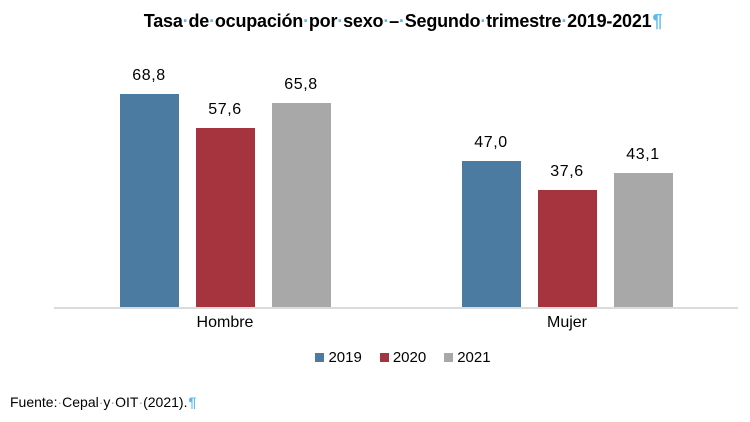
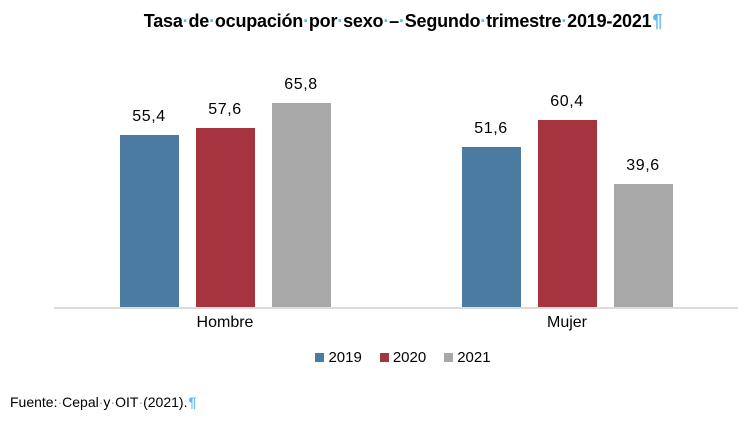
2019/Hombre: 68,8 -> 55,4
2019/Mujer: 47,0 -> 51,6
2020/Mujer: 37,6 -> 60,4
2021/Mujer: 43,1 -> 39,6
